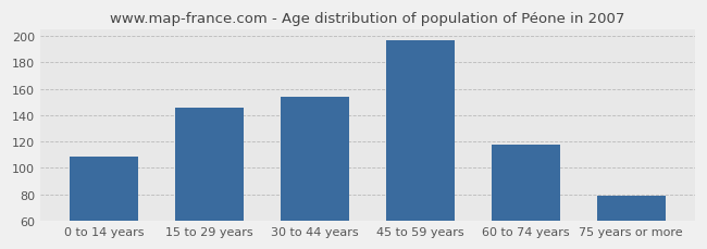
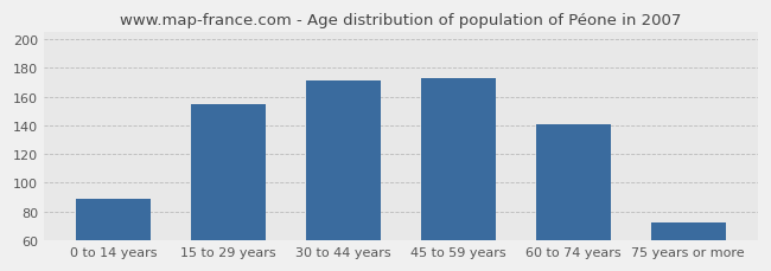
0 to 14 years: 109 -> 89
15 to 29 years: 146 -> 155
30 to 44 years: 154 -> 171
45 to 59 years: 197 -> 173
60 to 74 years: 118 -> 141
75 years or more: 79 -> 72
